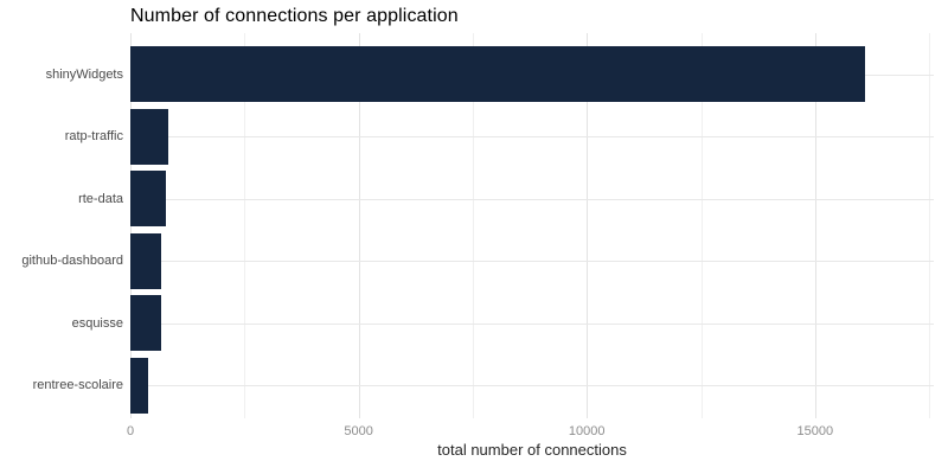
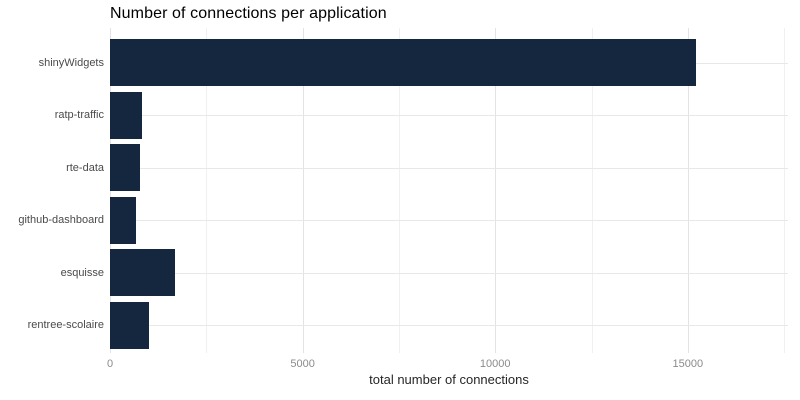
shinyWidgets: 16100 -> 15200
esquisse: 700 -> 1700
rentree-scolaire: 400 -> 1000
